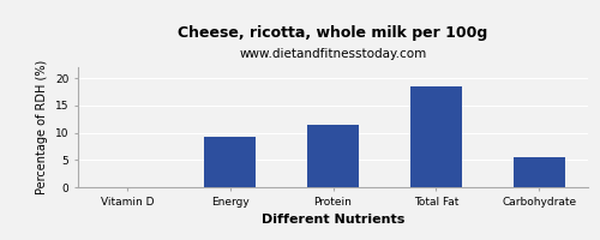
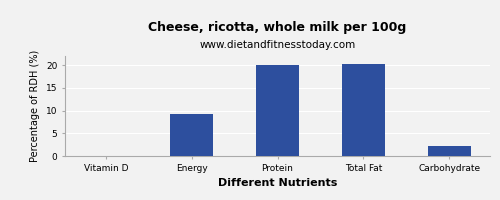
Protein: 11.5 -> 20.0
Total Fat: 18.5 -> 20.3
Carbohydrate: 5.5 -> 2.2
